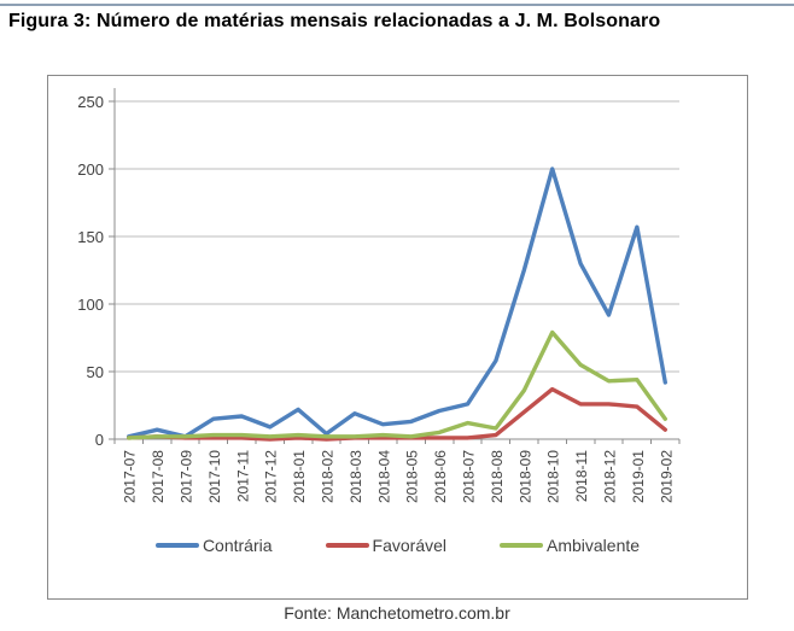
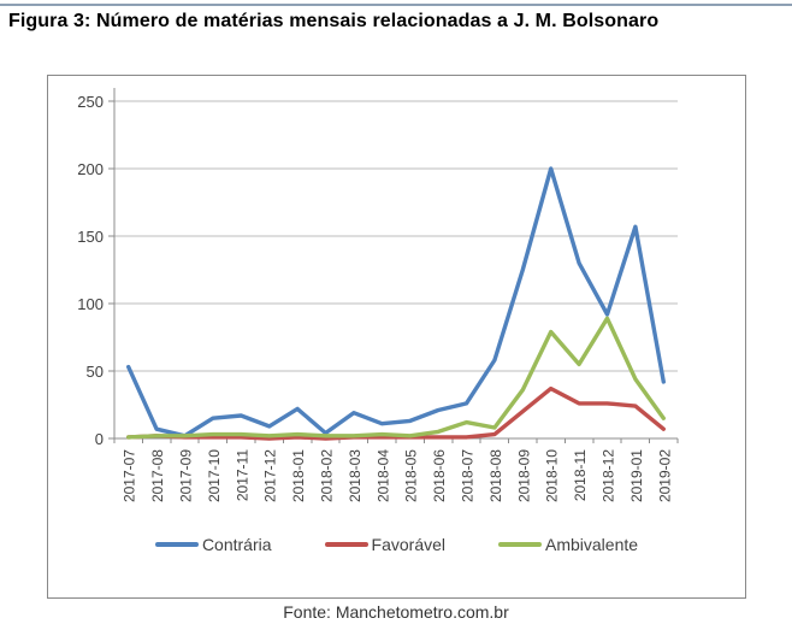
Contrária/2017-07: 2 -> 53
Ambivalente/2018-12: 43 -> 89
